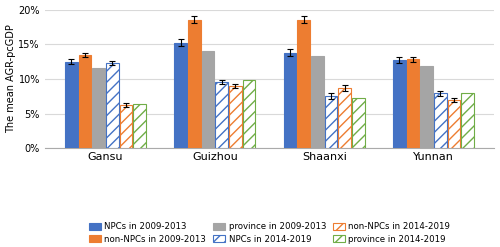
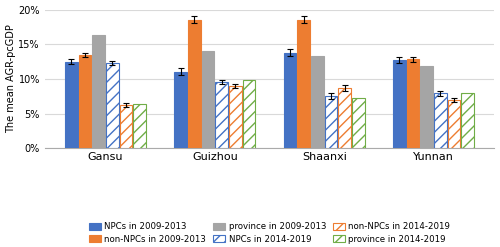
province in 2009-2013/Gansu: 11.5% -> 16.4%
NPCs in 2009-2013/Guizhou: 15.2% -> 11.0%
